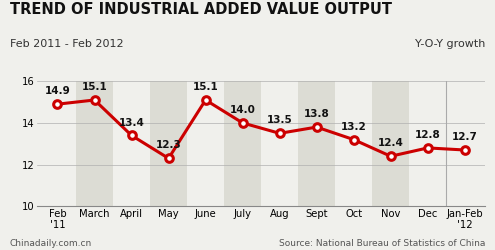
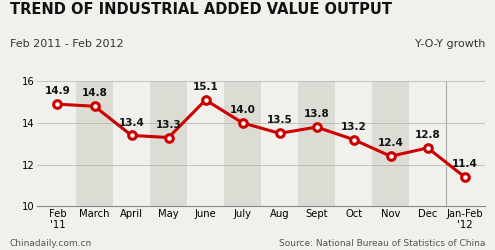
March: 15.1 -> 14.8
May: 12.3 -> 13.3
Jan-Feb '12: 12.7 -> 11.4
